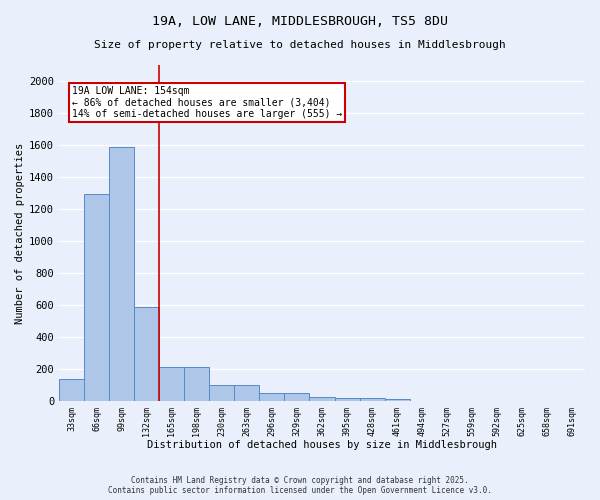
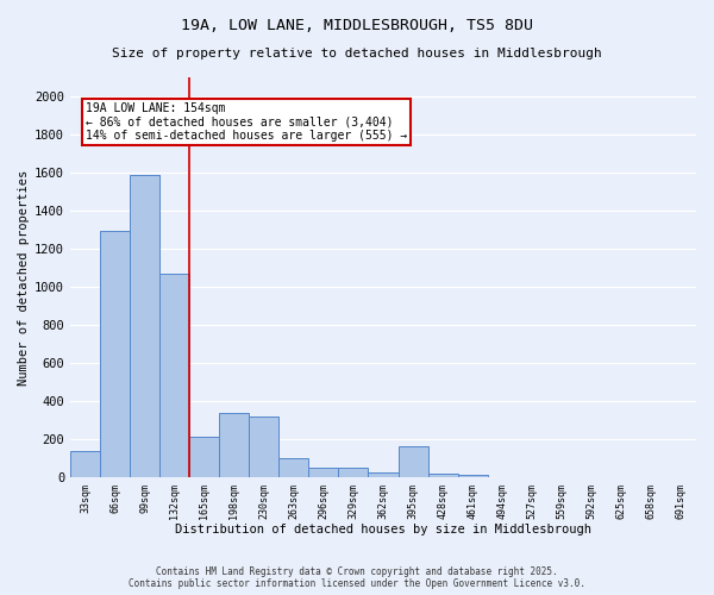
132sqm: 580 -> 1070
198sqm: 220 -> 340
230sqm: 100 -> 320
395sqm: 20 -> 160
